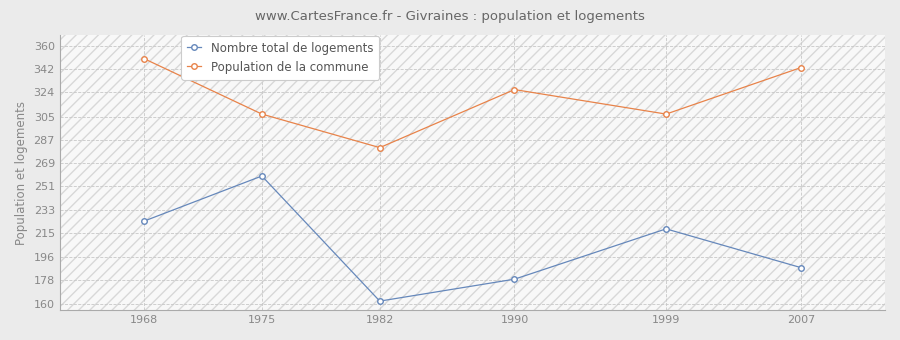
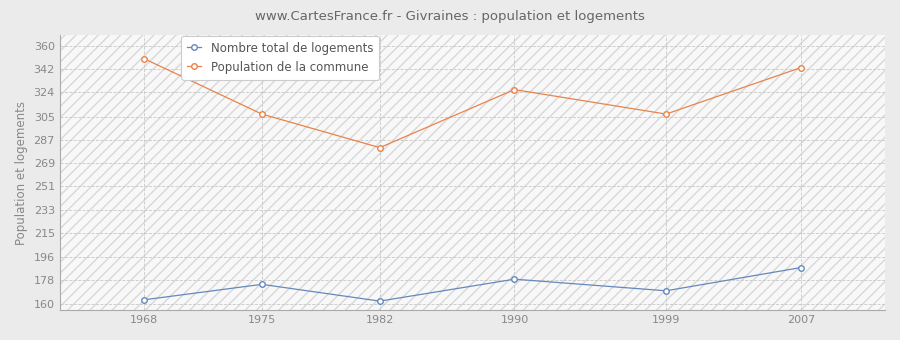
Nombre total de logements/1968: 224 -> 163
Nombre total de logements/1975: 259 -> 175
Nombre total de logements/1999: 218 -> 170
